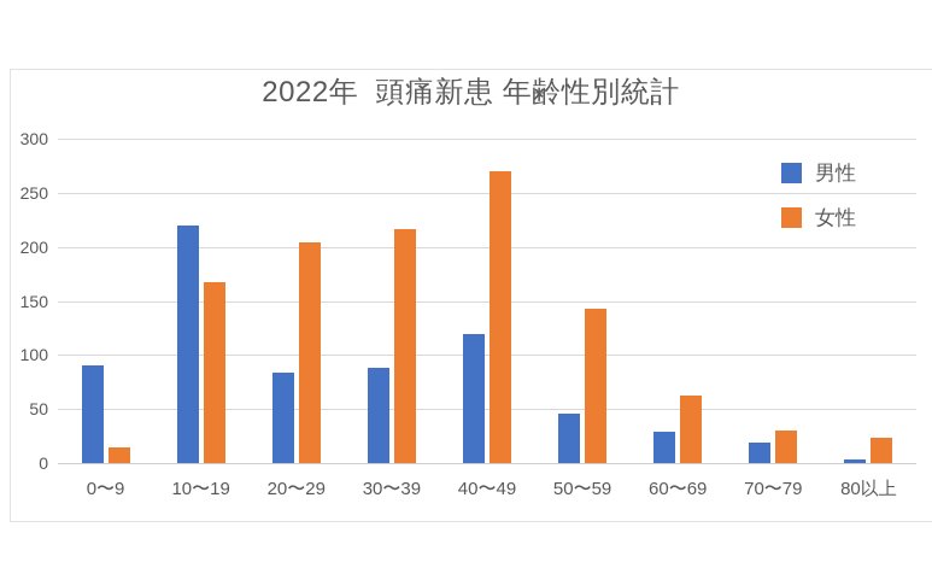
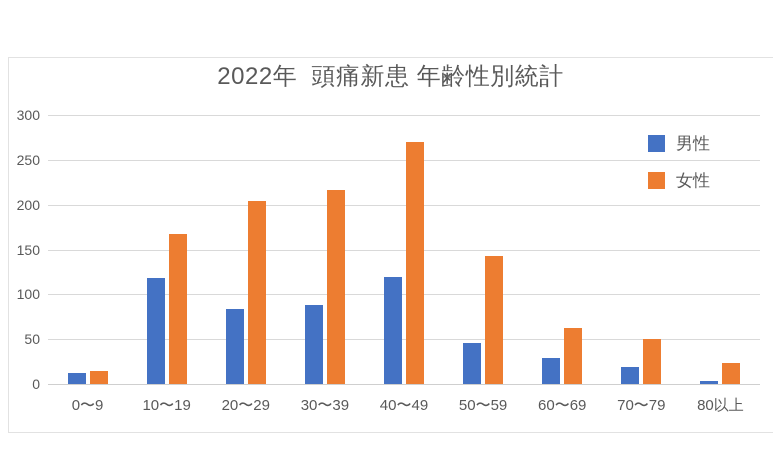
男性/0〜9: 90 -> 10
男性/10〜19: 220 -> 120
女性/70〜79: 30 -> 50
